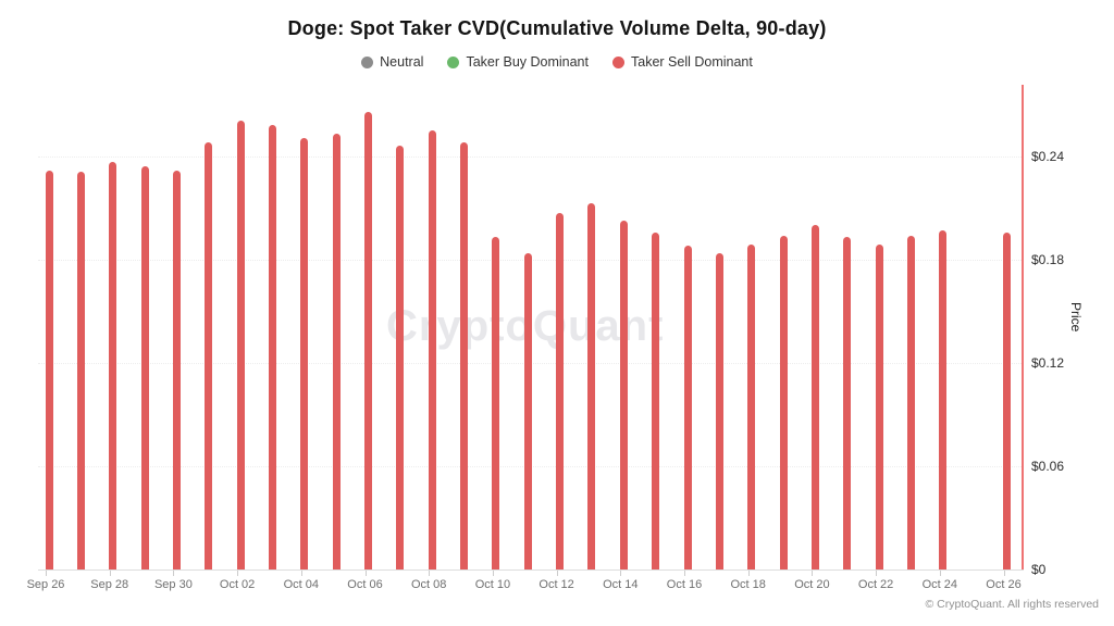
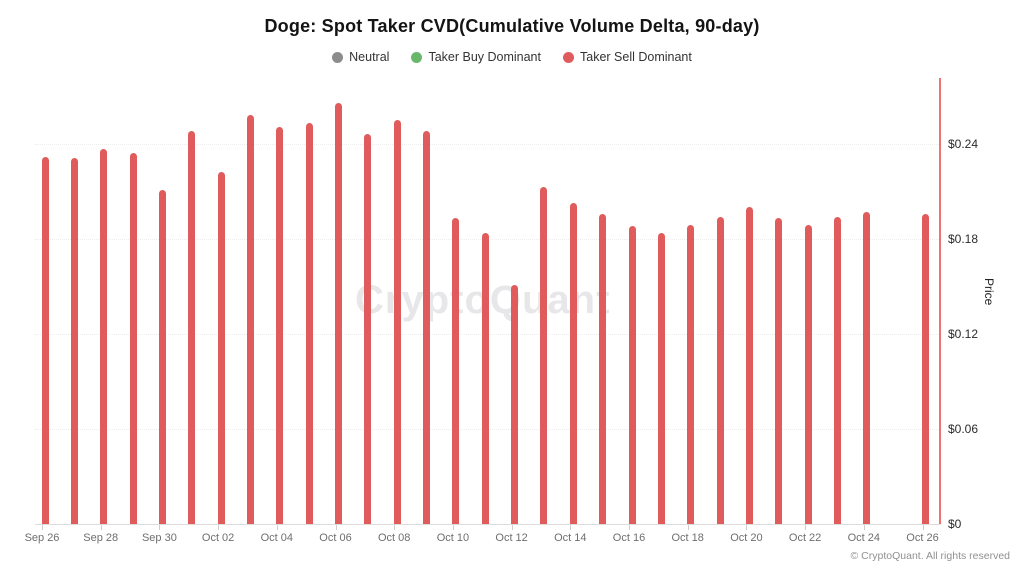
Sep 30: $0.232 -> $0.211
Oct 02: $0.261 -> $0.222
Oct 12: $0.207 -> $0.151
